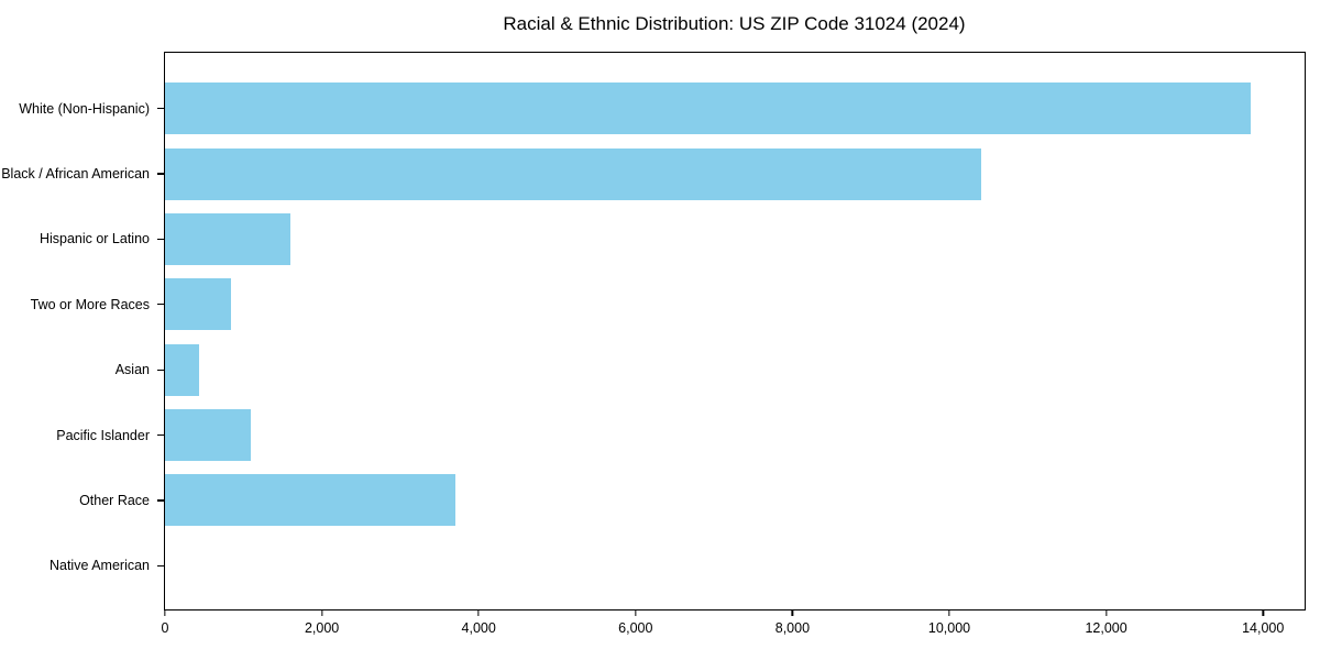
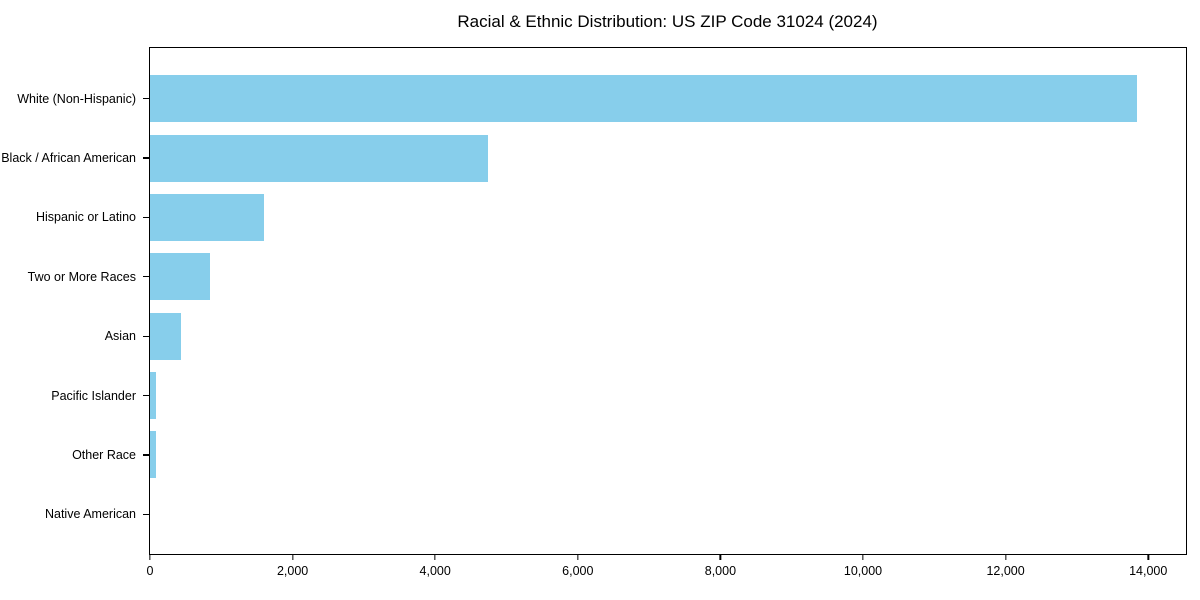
Black / African American: 10400 -> 4700
Pacific Islander: 1100 -> 100
Other Race: 3700 -> 100
